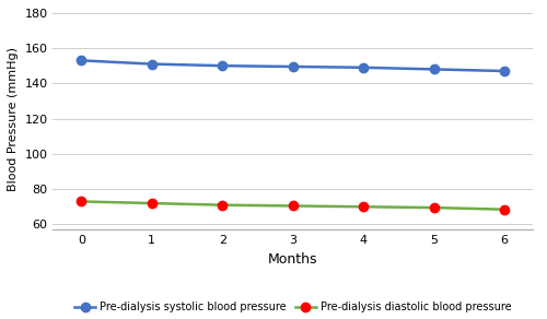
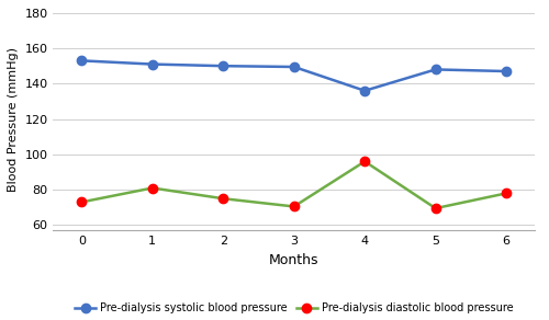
Pre-dialysis diastolic blood pressure/1: 72 -> 81
Pre-dialysis diastolic blood pressure/2: 71 -> 75
Pre-dialysis systolic blood pressure/4: 149 -> 136
Pre-dialysis diastolic blood pressure/4: 70 -> 96
Pre-dialysis diastolic blood pressure/6: 68 -> 78
